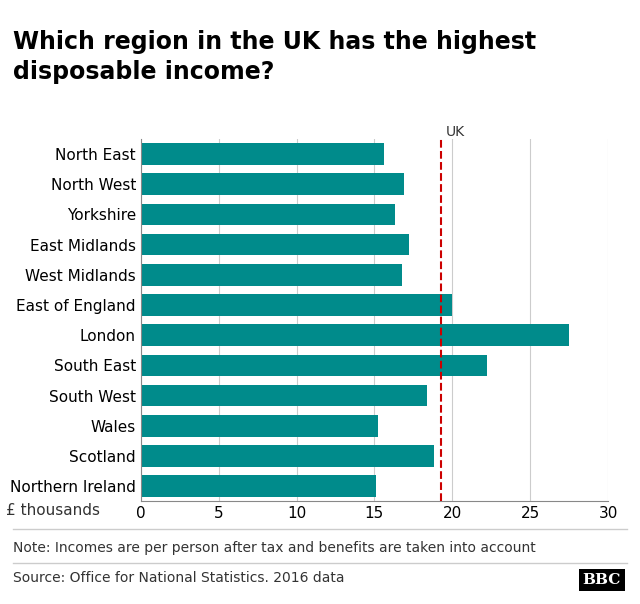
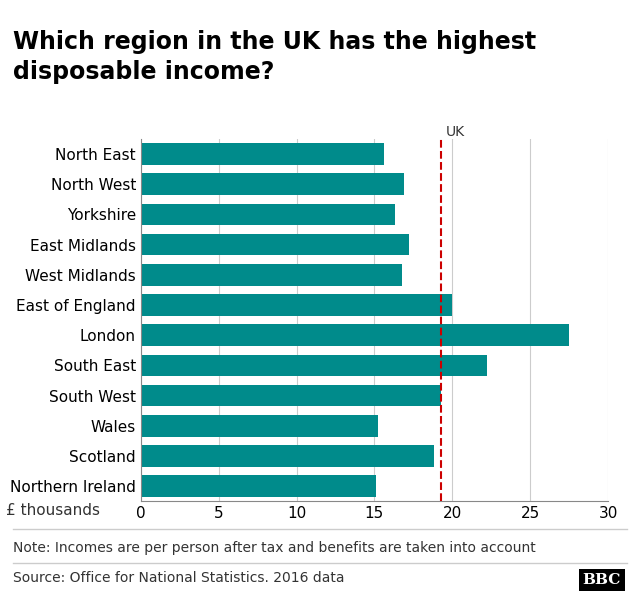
South West: 18.4 -> 19.3
